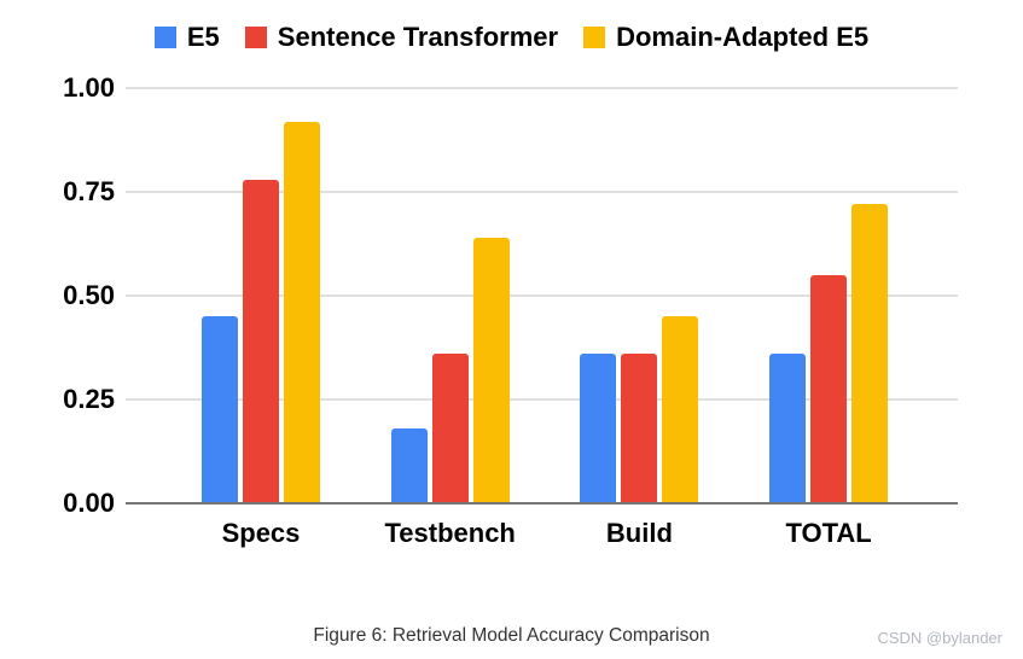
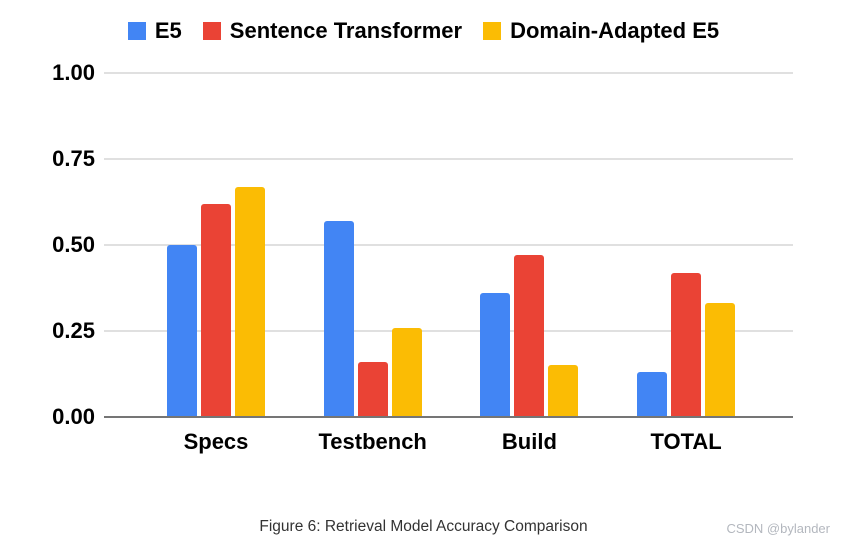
E5/Specs: 0.45 -> 0.50
Sentence Transformer/Specs: 0.78 -> 0.62
Domain-Adapted E5/Specs: 0.92 -> 0.67
E5/Testbench: 0.18 -> 0.57
Sentence Transformer/Testbench: 0.36 -> 0.16
Domain-Adapted E5/Testbench: 0.64 -> 0.26
Sentence Transformer/Build: 0.36 -> 0.47
Domain-Adapted E5/Build: 0.45 -> 0.15
E5/TOTAL: 0.36 -> 0.13
Sentence Transformer/TOTAL: 0.55 -> 0.42
Domain-Adapted E5/TOTAL: 0.72 -> 0.33
